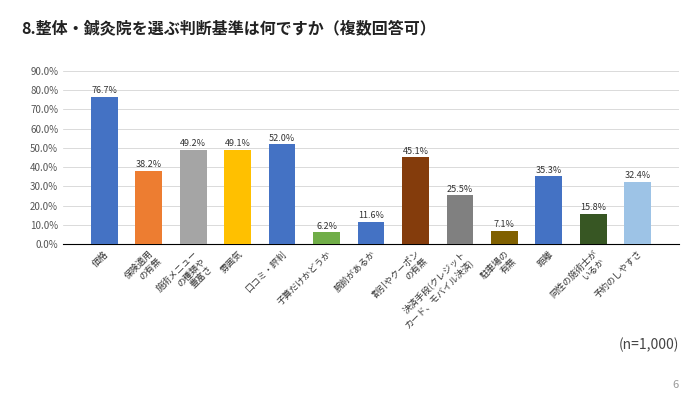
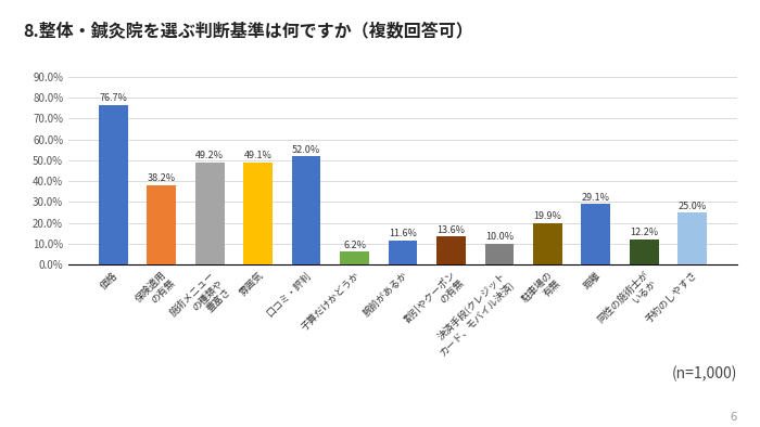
割引やクーポン の有無: 45.1% -> 13.6%
決済手段(クレジット カード、モバイル決済): 25.5% -> 10.0%
駐車場の 有無: 7.1% -> 19.9%
距離: 35.3% -> 29.1%
同性の施術士が いるか: 15.8% -> 12.2%
予約のしやすさ: 32.4% -> 25.0%
